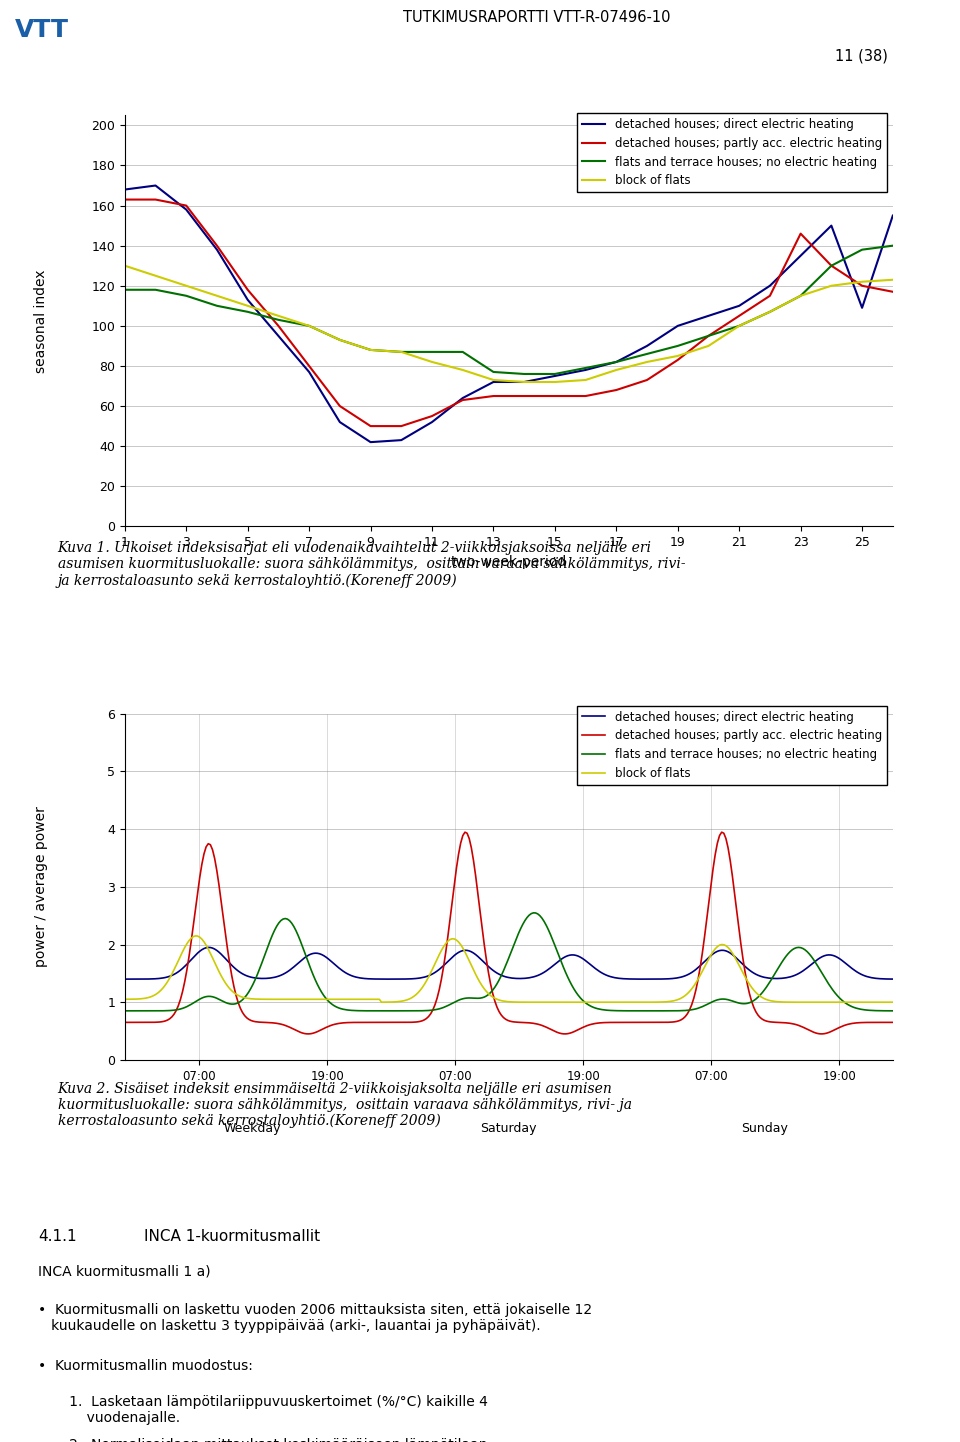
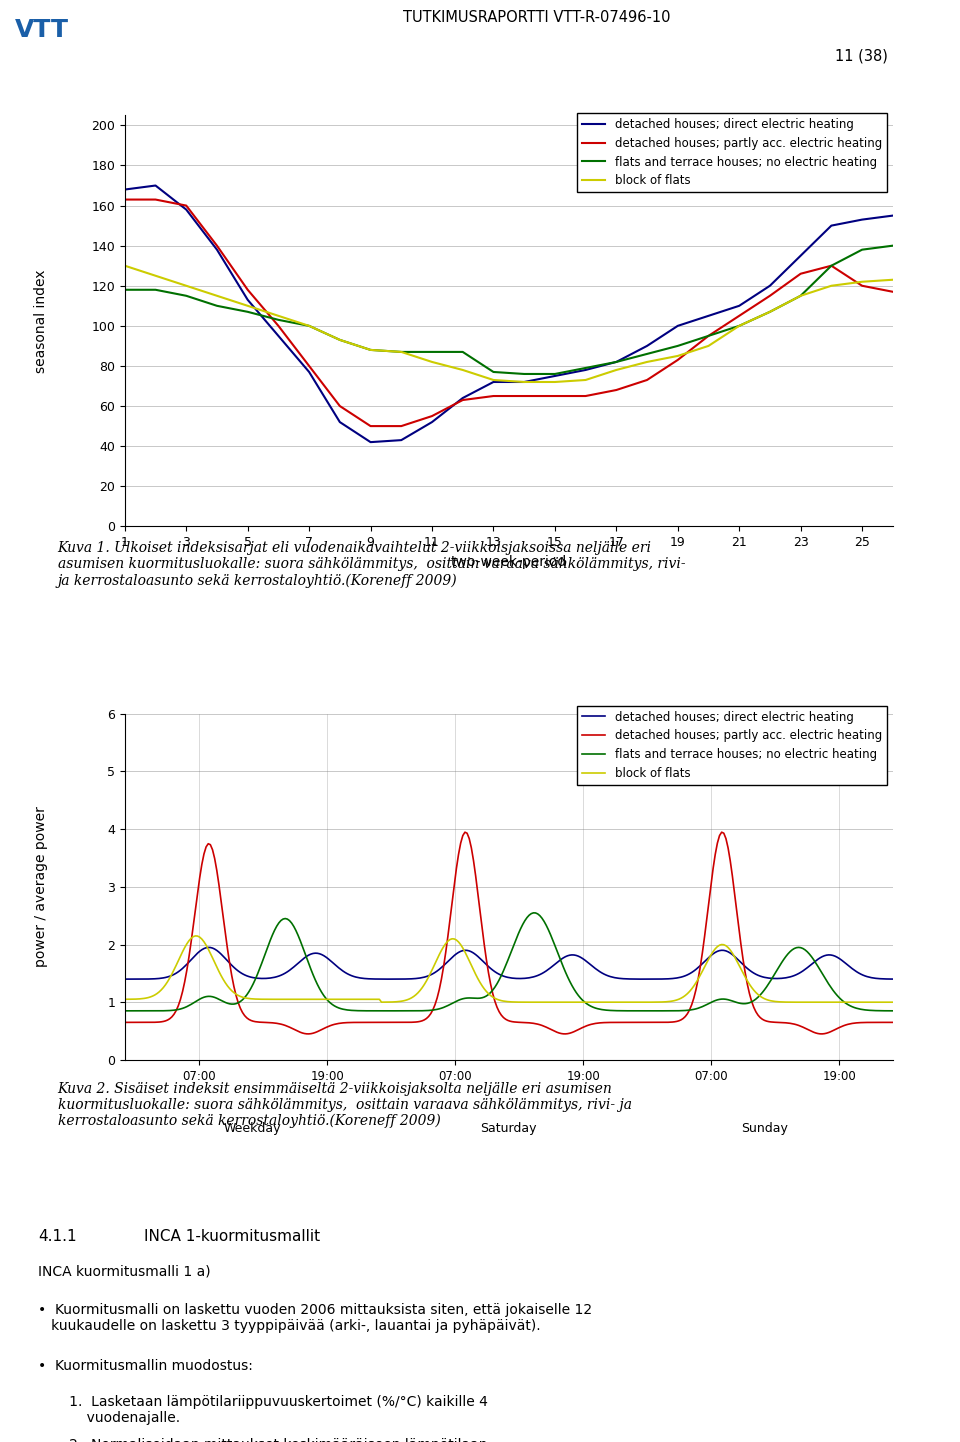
detached houses; partly acc. electric heating/23: 146 -> 126
detached houses; direct electric heating/25: 109 -> 153
